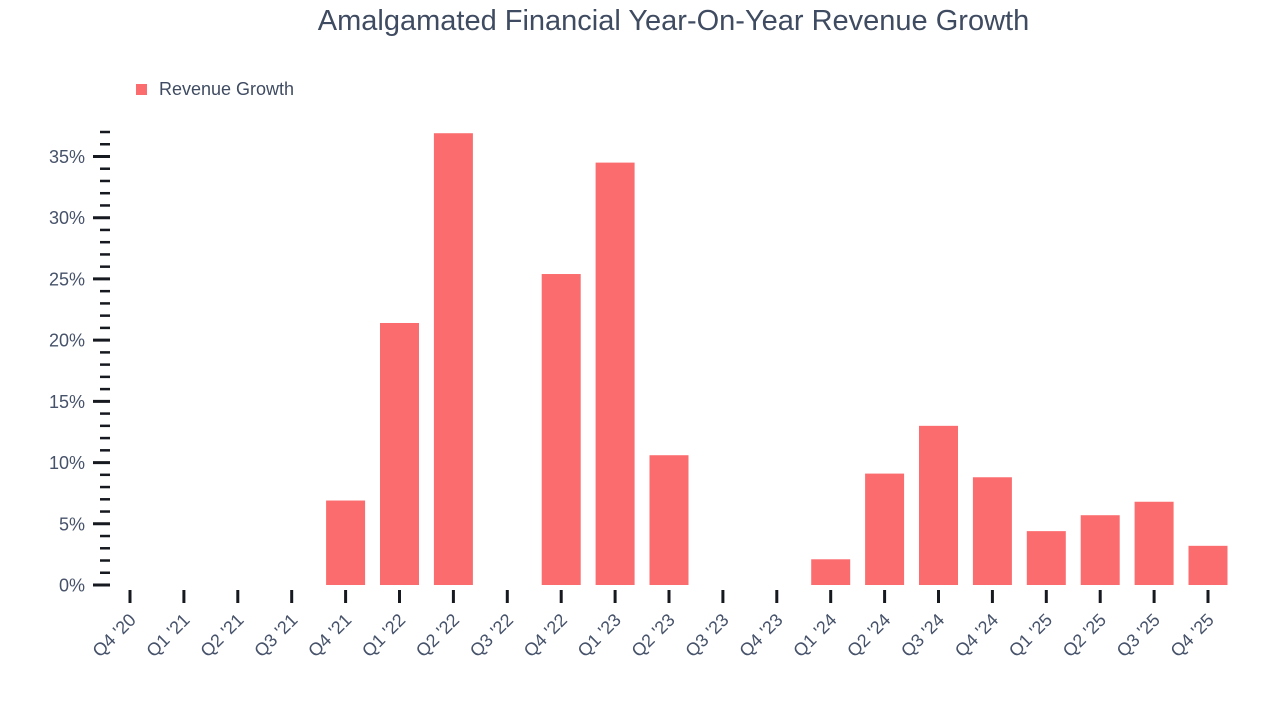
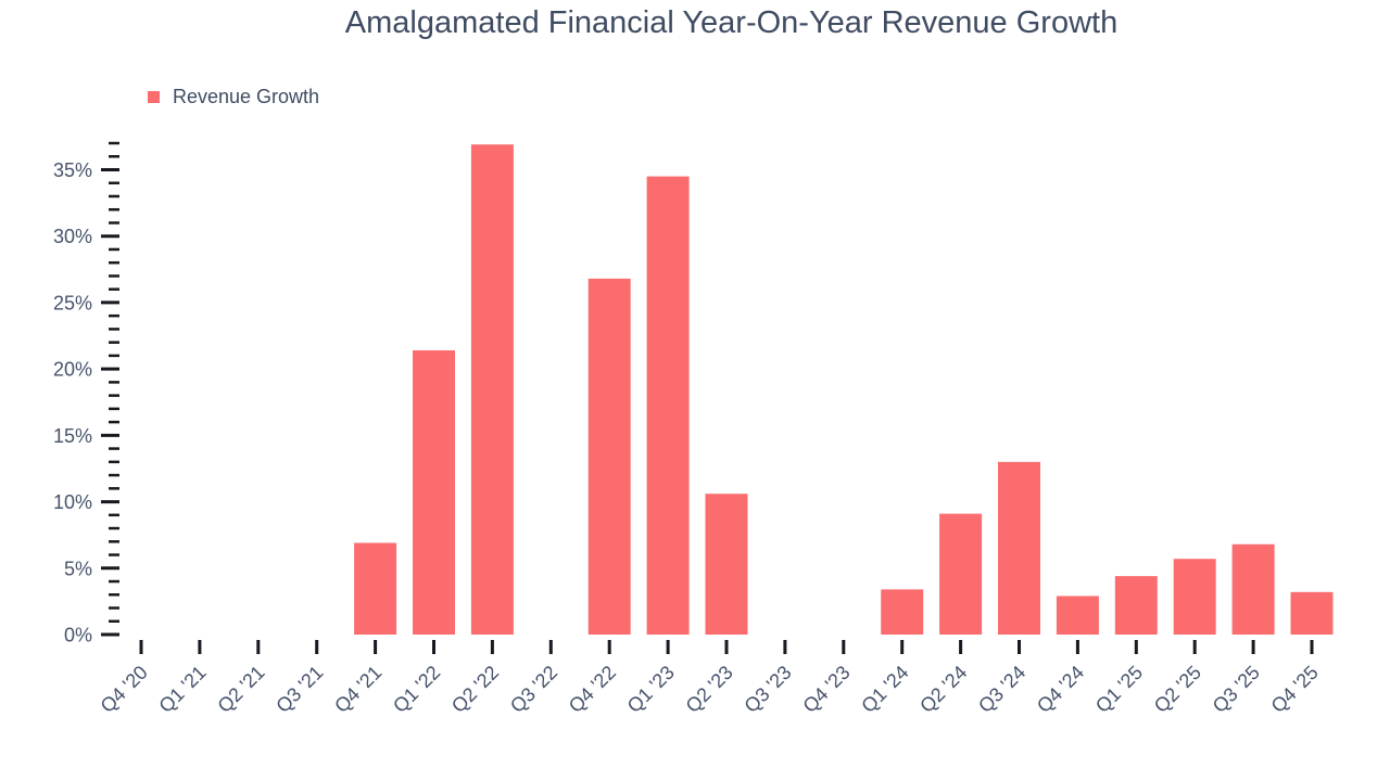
Q4 '22: 25.4% -> 26.8%
Q1 '24: 2.1% -> 3.4%
Q4 '24: 8.8% -> 2.9%
